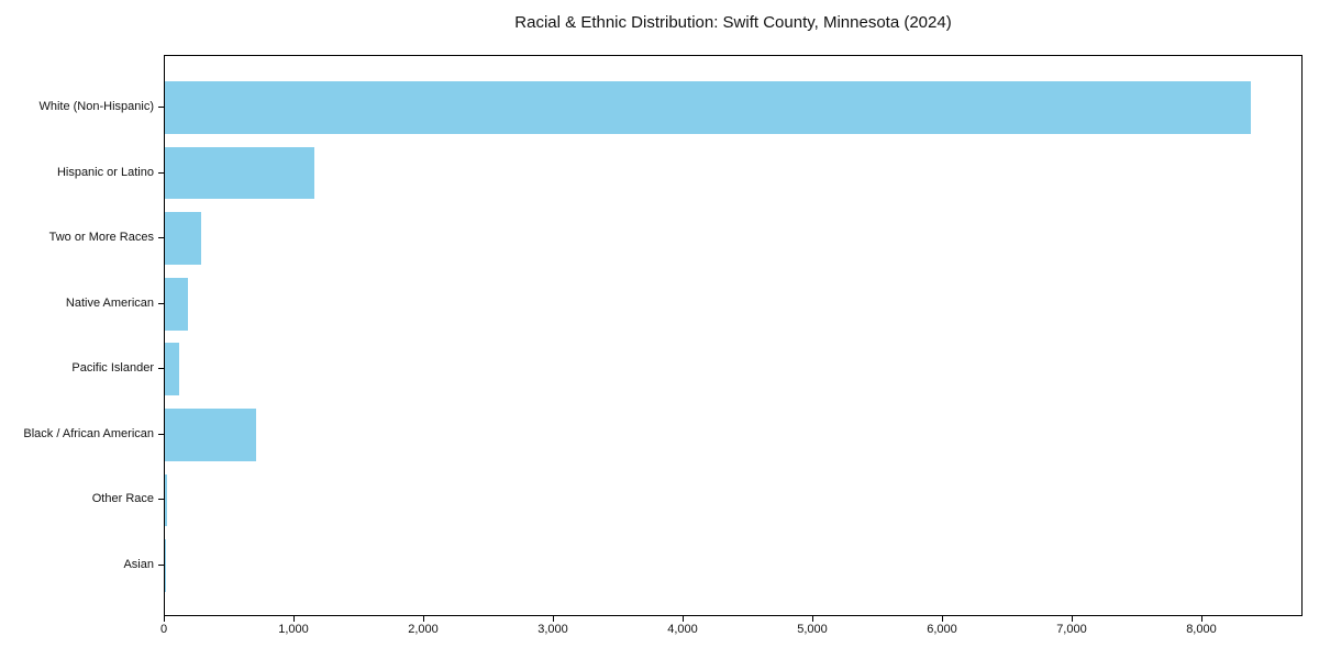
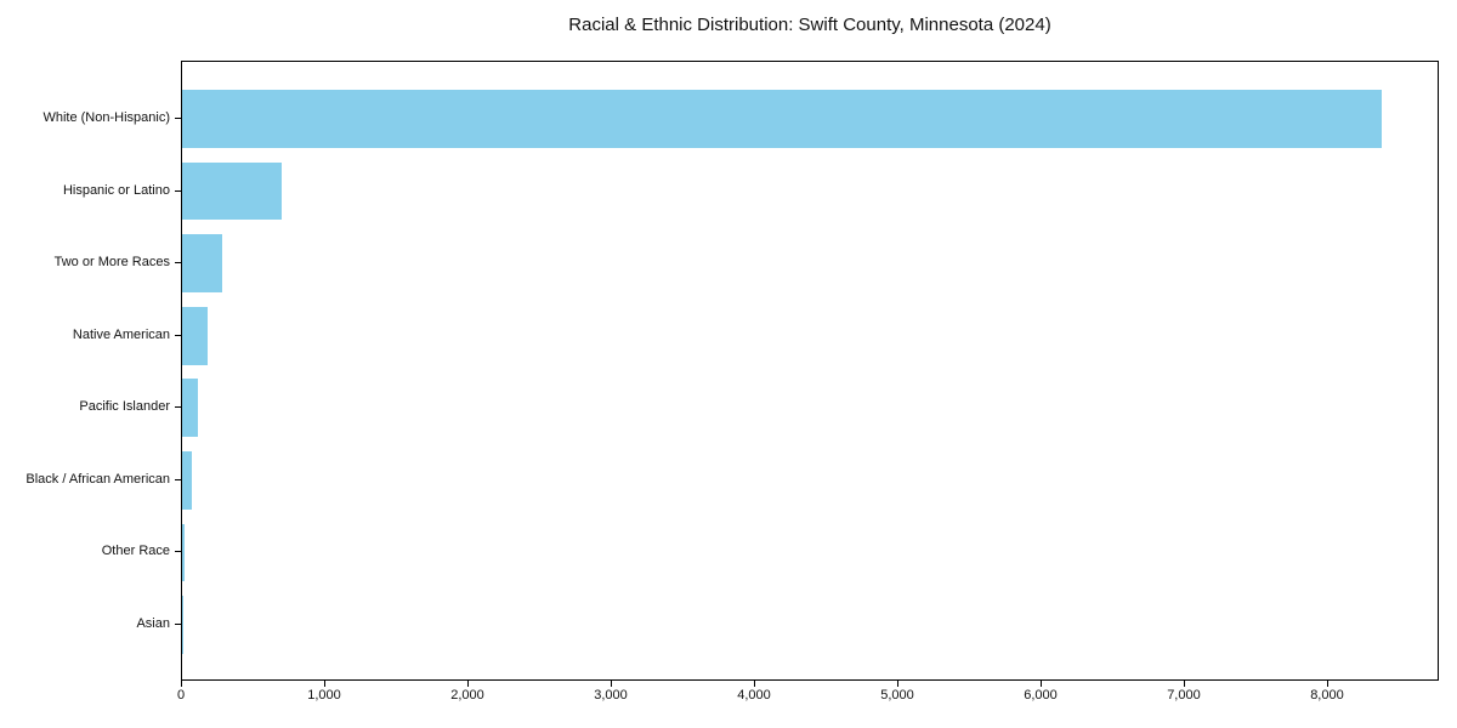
Hispanic or Latino: 1150 -> 700
Black / African American: 700 -> 70
